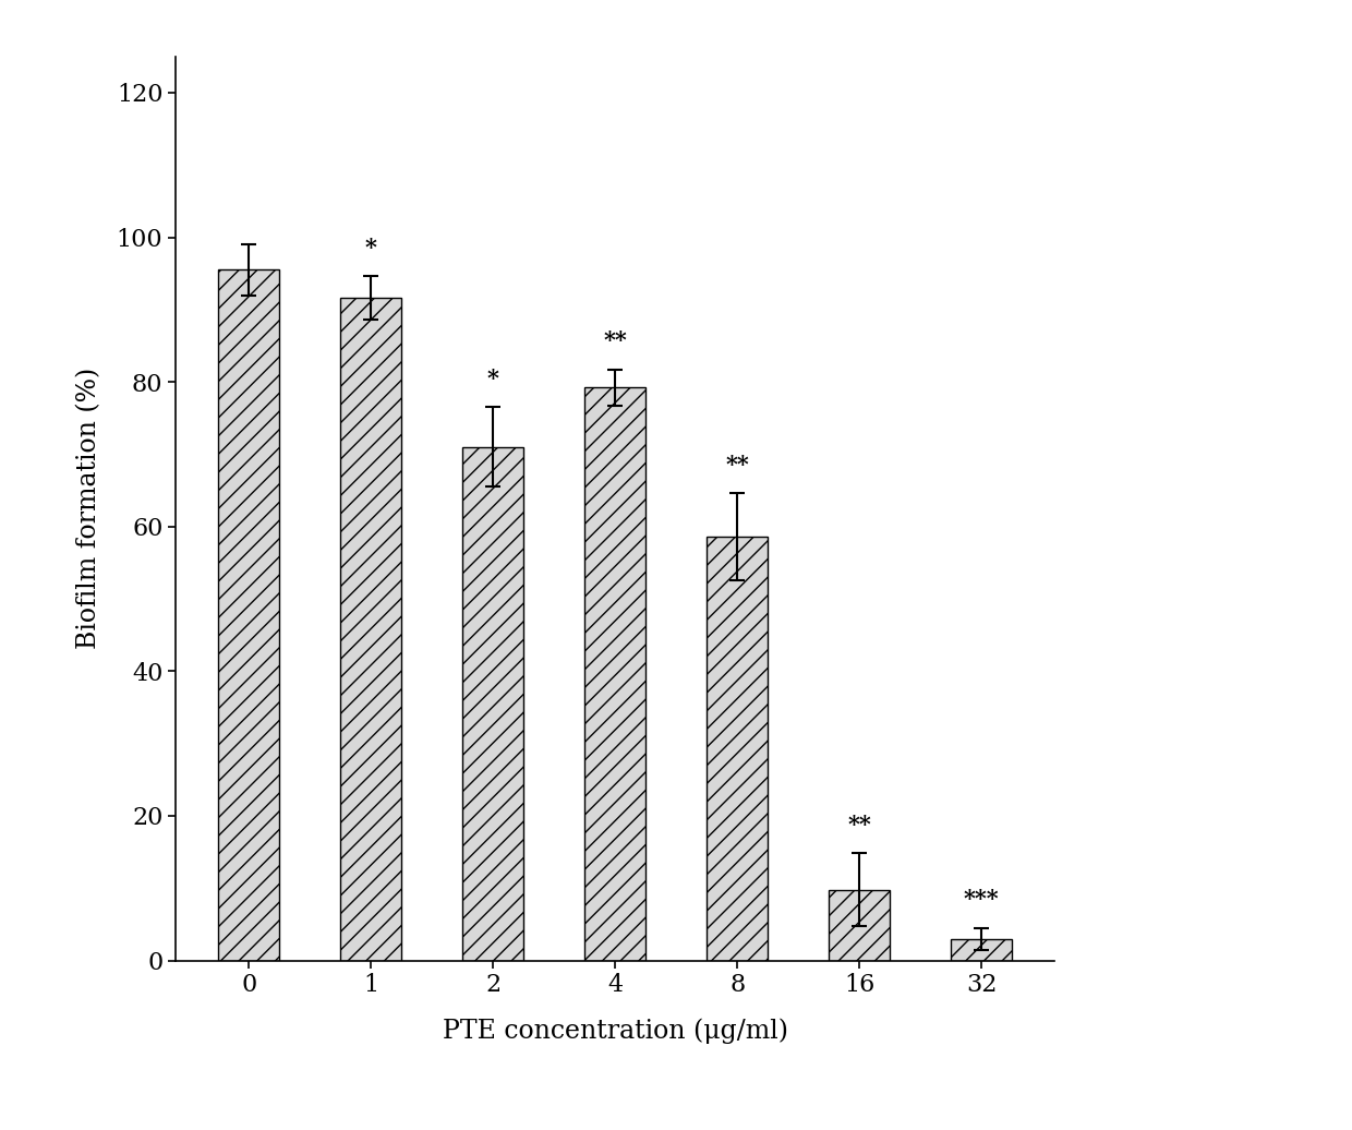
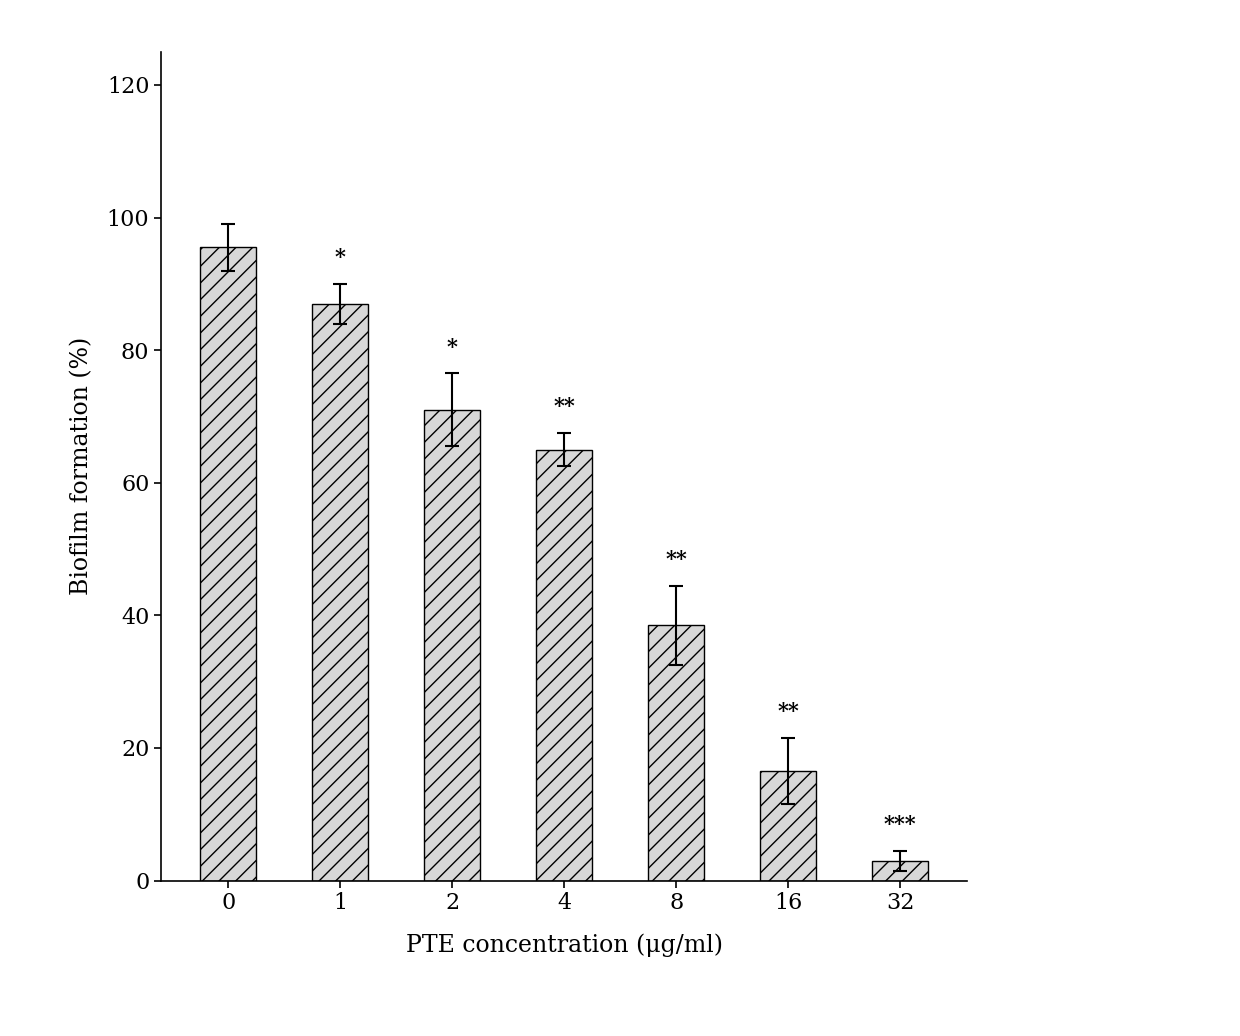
1: 91.6 -> 87.0
4: 79.2 -> 65.0
8: 58.6 -> 38.5
16: 9.8 -> 16.5
